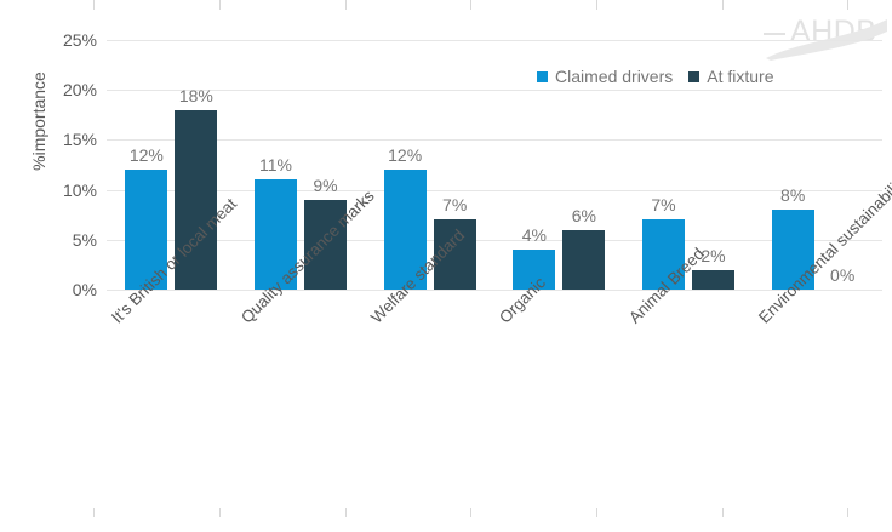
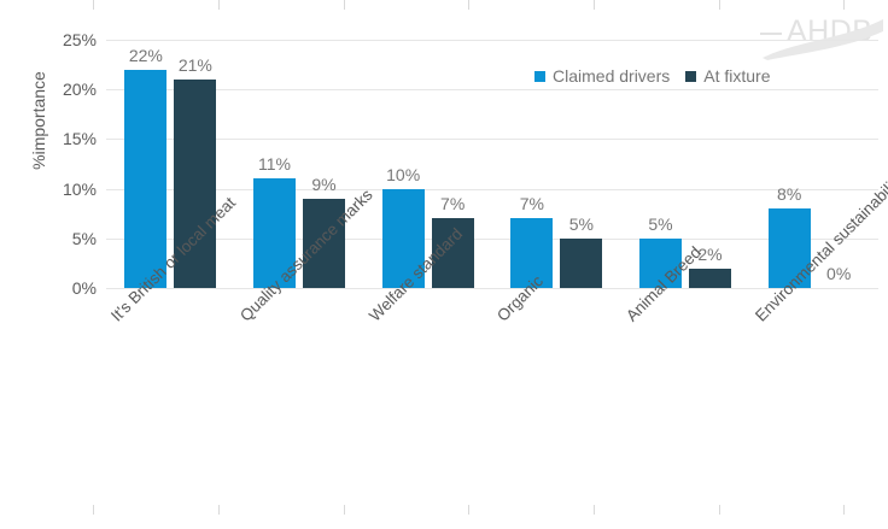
Claimed drivers/It's British or local meat: 12% -> 22%
At fixture/It's British or local meat: 18% -> 21%
Claimed drivers/Welfare standard: 12% -> 10%
Claimed drivers/Organic: 4% -> 7%
At fixture/Organic: 6% -> 5%
Claimed drivers/Animal Breed: 7% -> 5%
